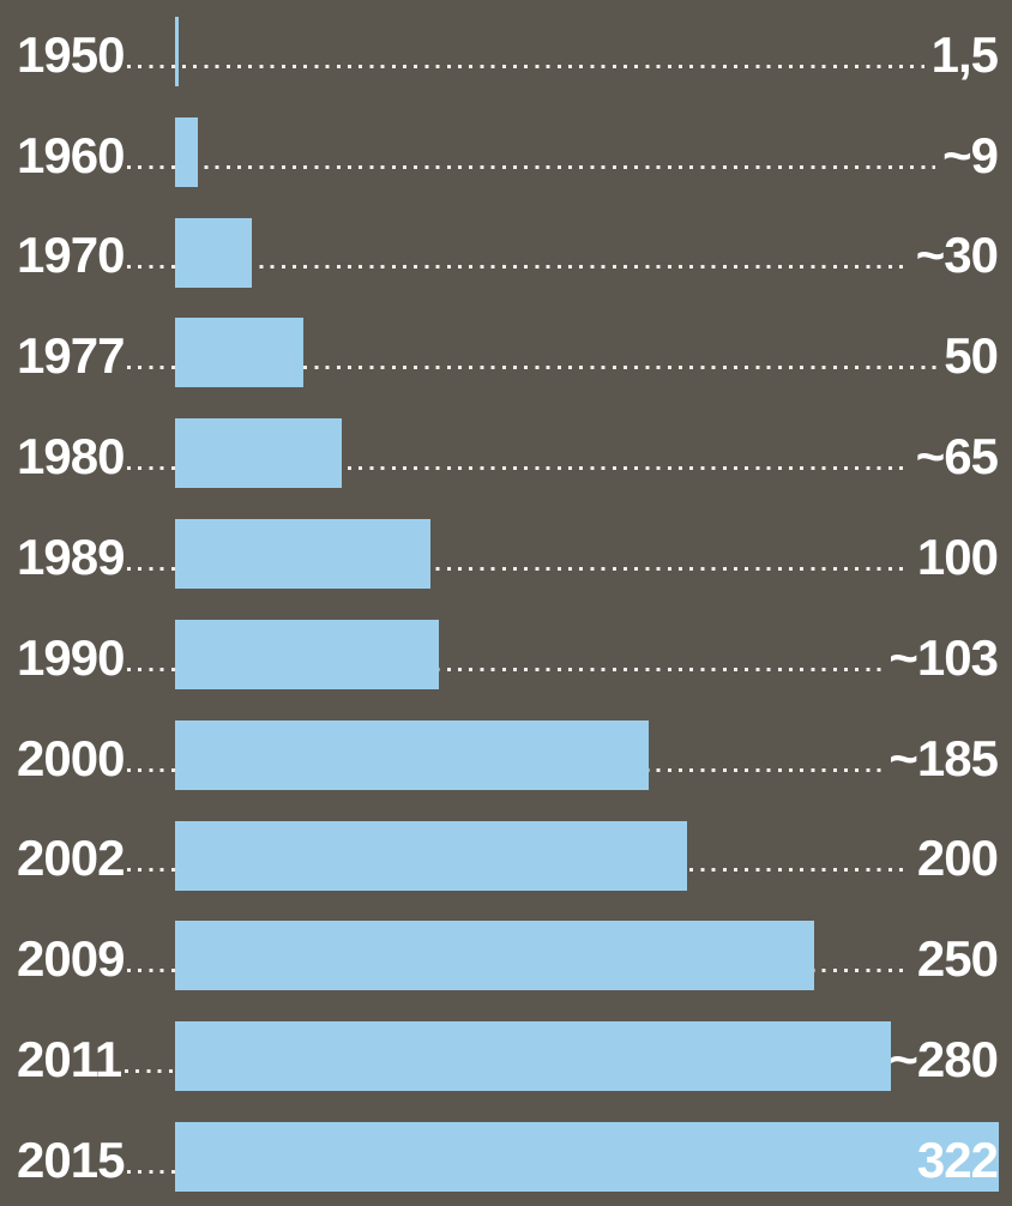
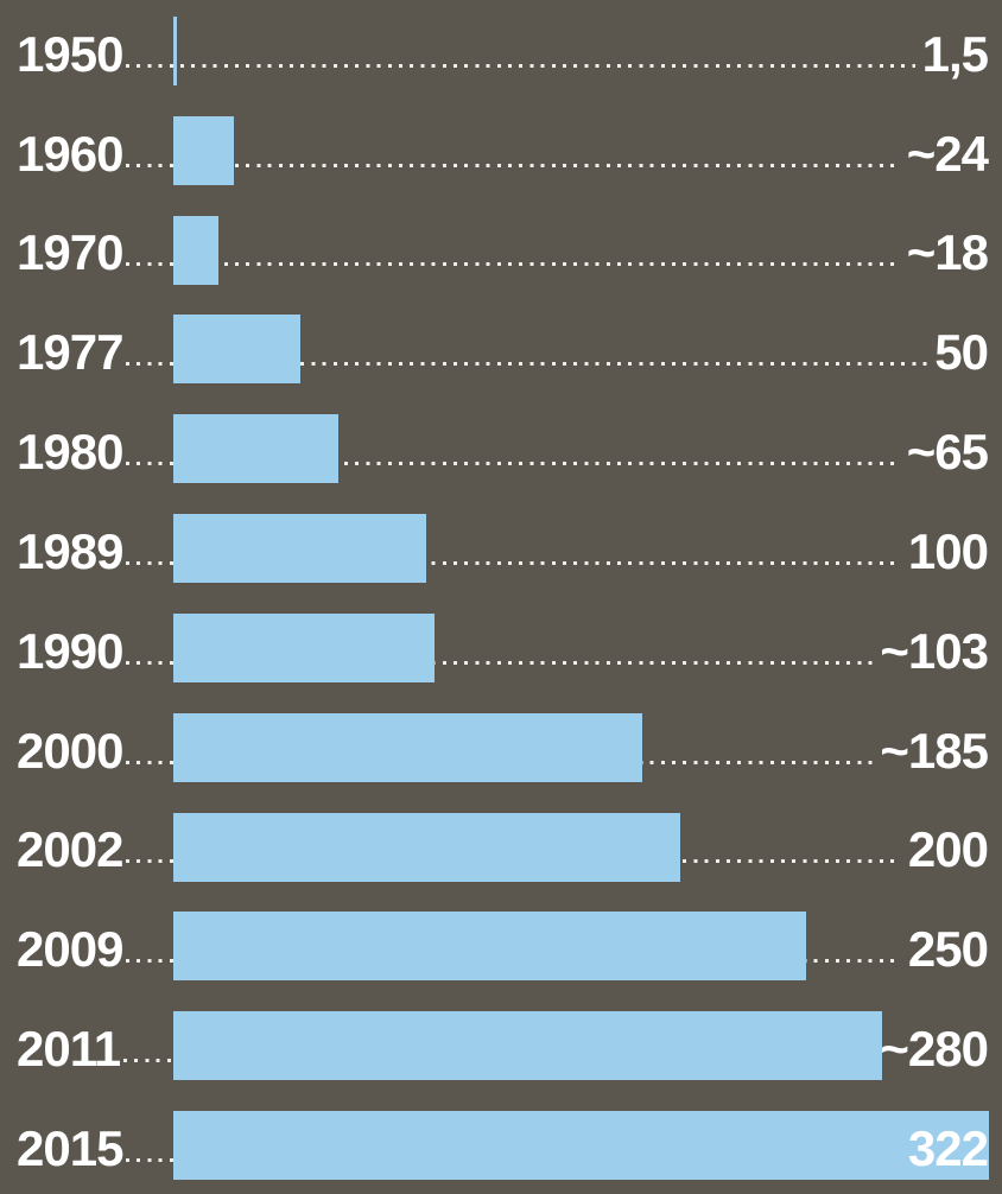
1960: 9 -> 24
1970: 30 -> 18
